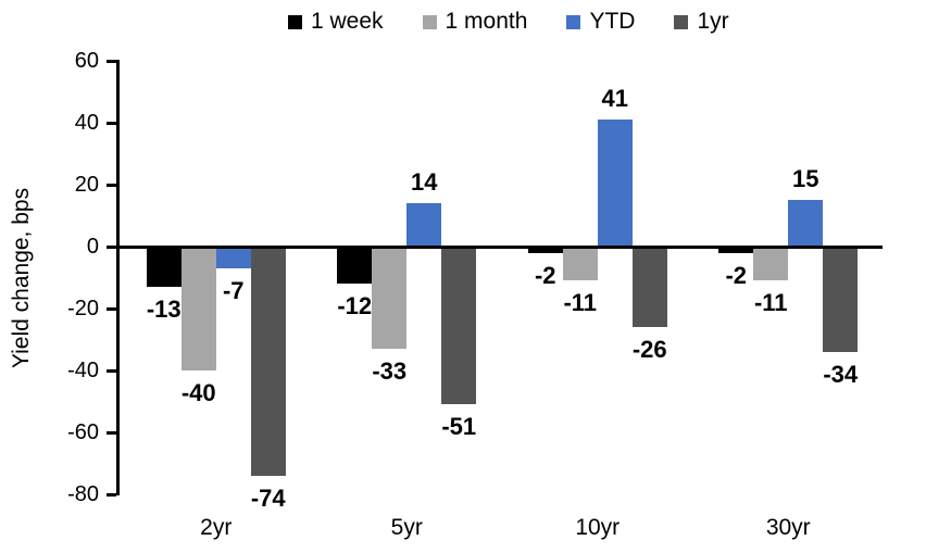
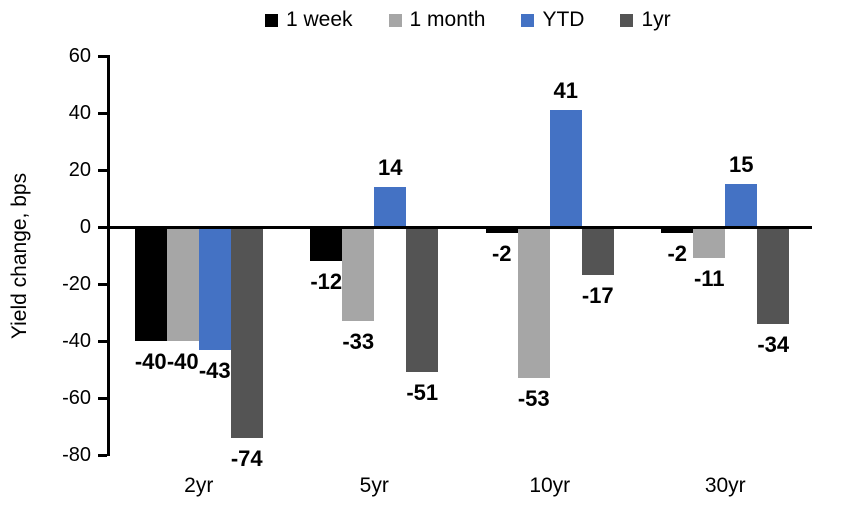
1 week/2yr: -13 -> -40
YTD/2yr: -7 -> -43
1 month/10yr: -11 -> -53
1yr/10yr: -26 -> -17
